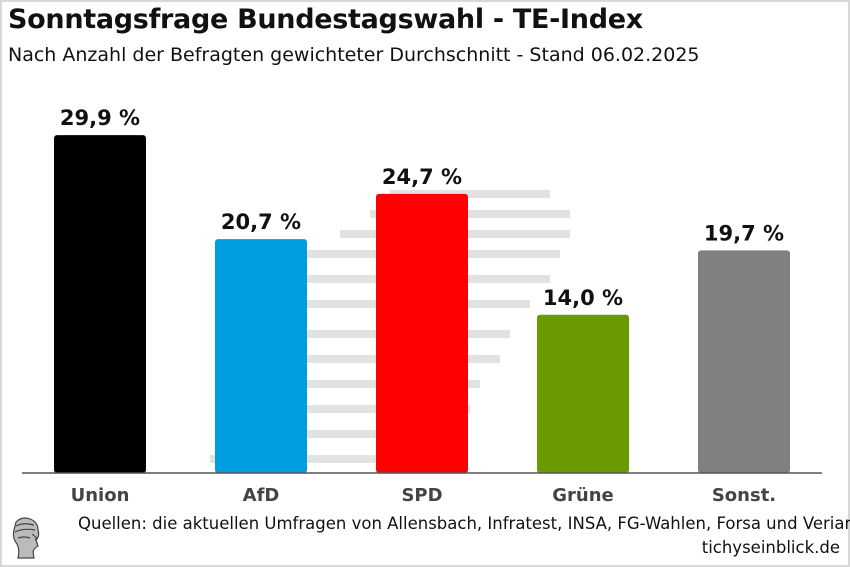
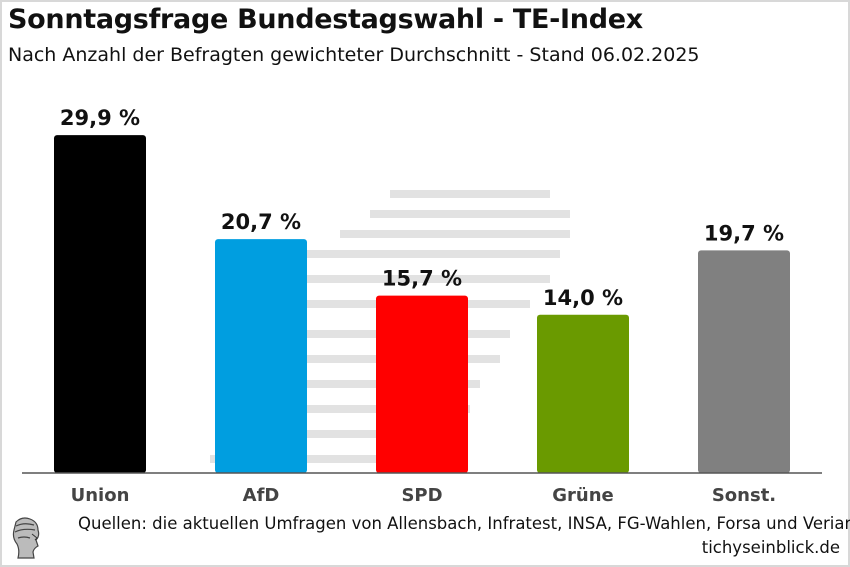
SPD: 24,7 -> 15,7
